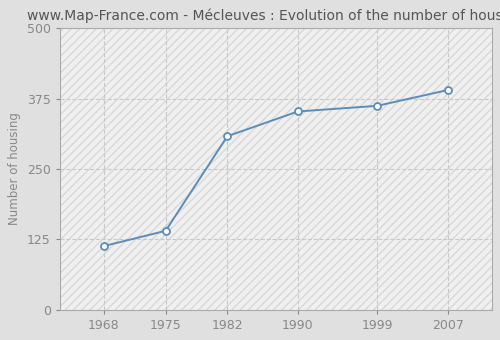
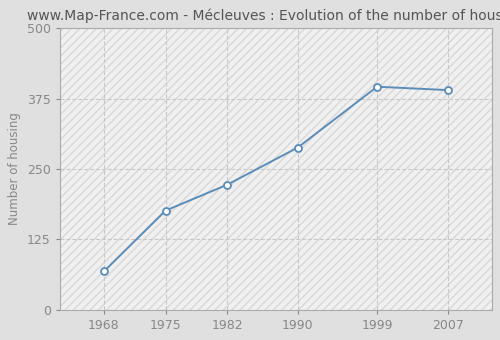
1968: 113 -> 68
1975: 140 -> 176
1982: 308 -> 222
1990: 352 -> 288
1999: 362 -> 396
